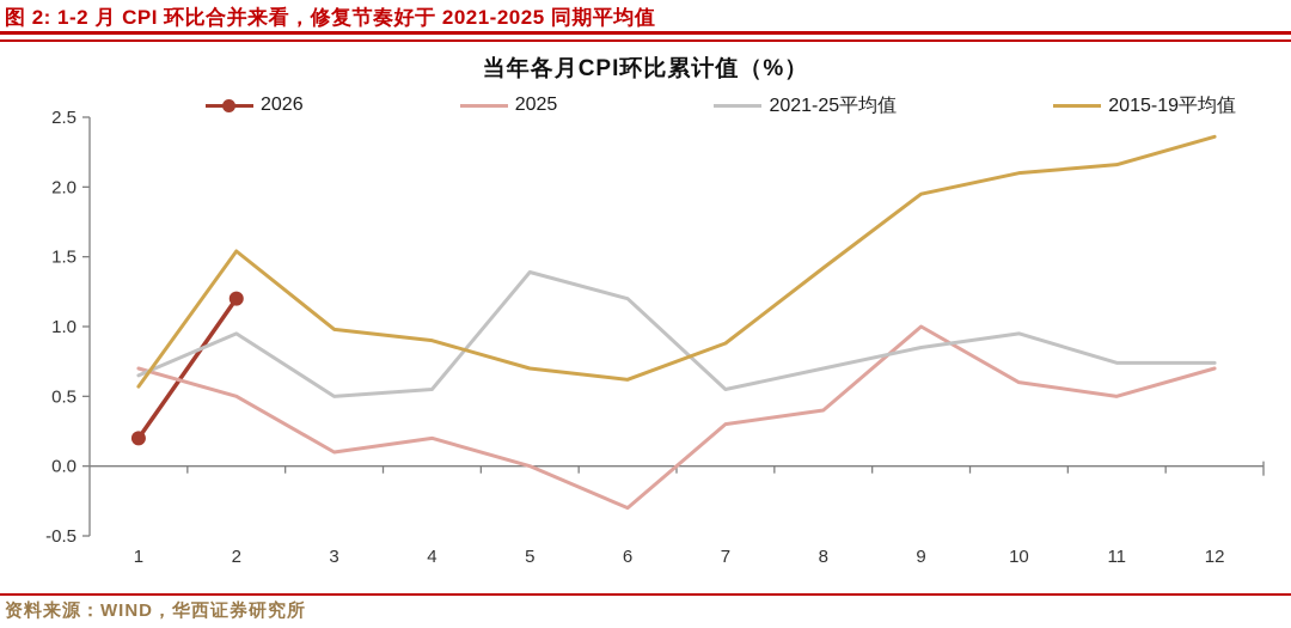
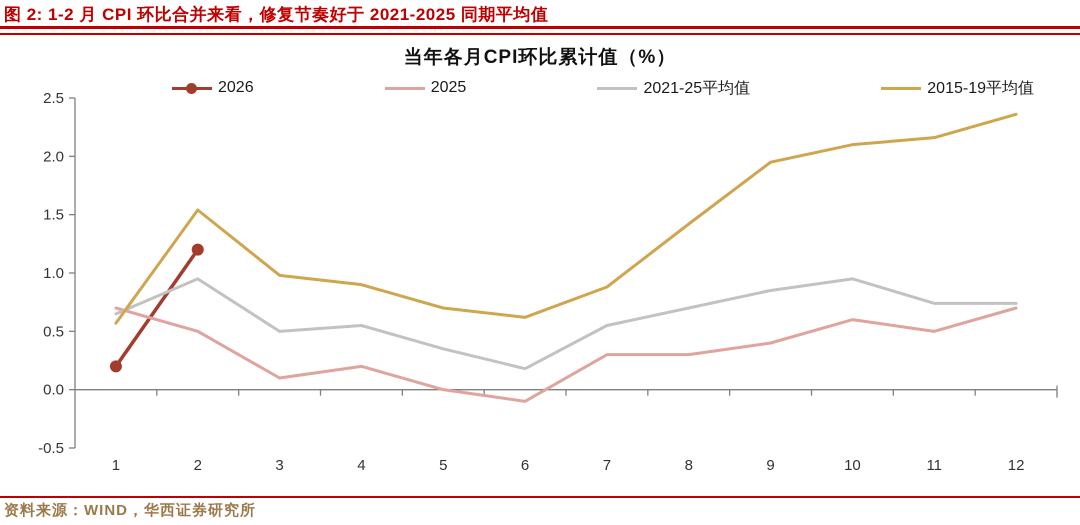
2021-25平均值/5: 1.39 -> 0.35
2025/6: -0.3 -> -0.1
2021-25平均值/6: 1.20 -> 0.18
2025/8: 0.4 -> 0.3
2025/9: 1.0 -> 0.4
